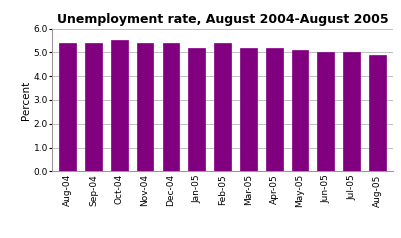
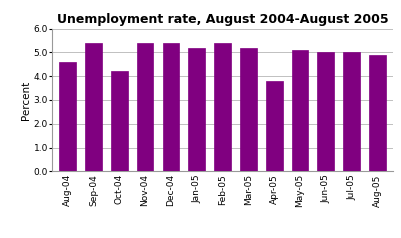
Aug-04: 5.4 -> 4.6
Oct-04: 5.5 -> 4.2
Apr-05: 5.2 -> 3.8
